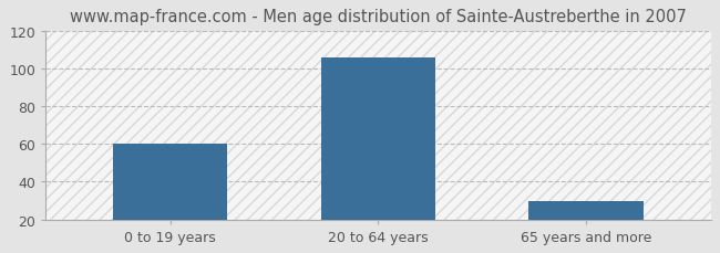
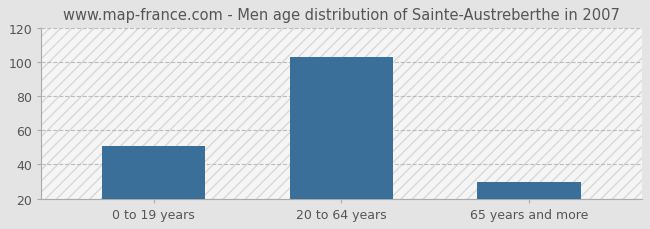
0 to 19 years: 60 -> 51
20 to 64 years: 106 -> 103
